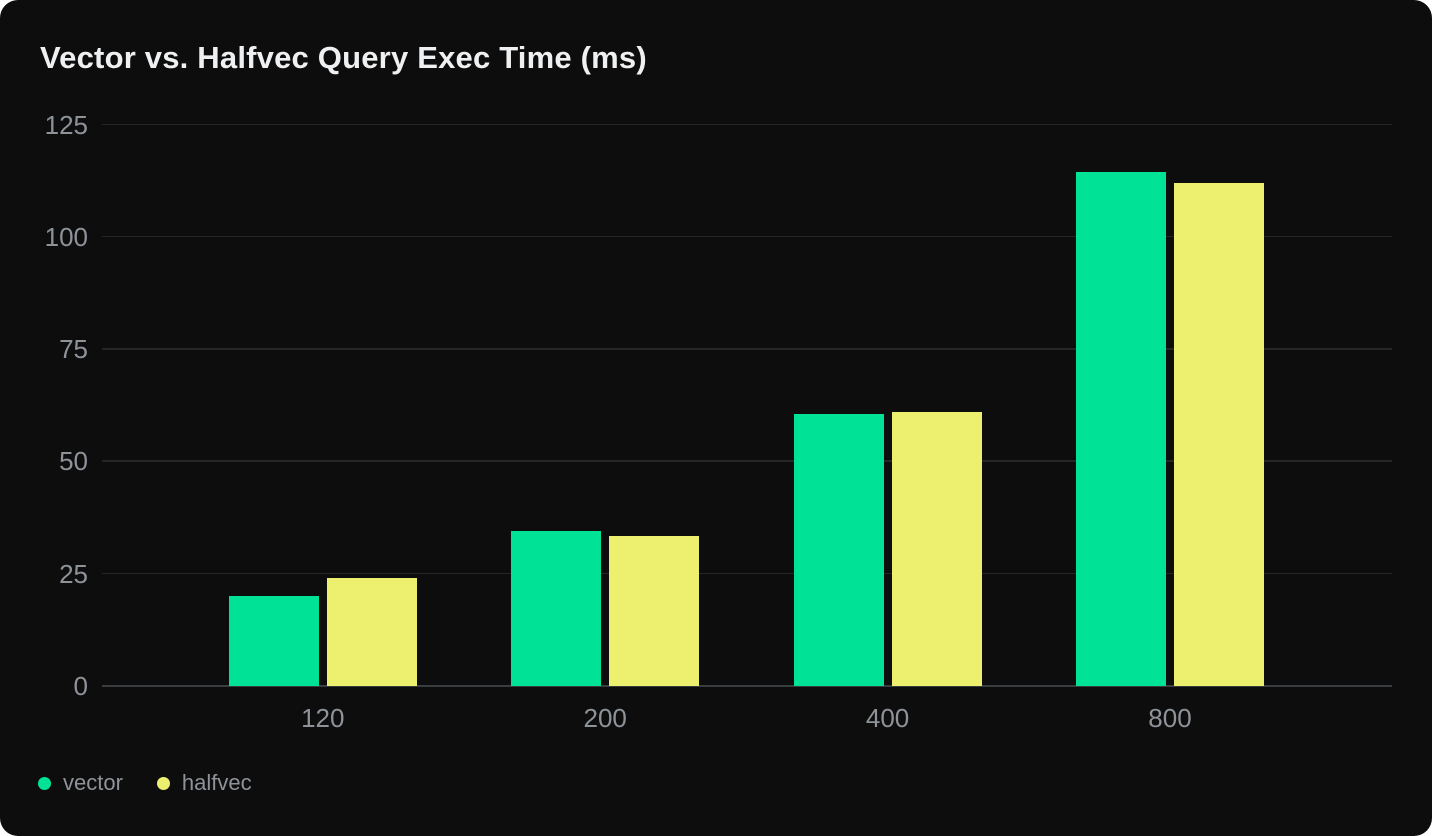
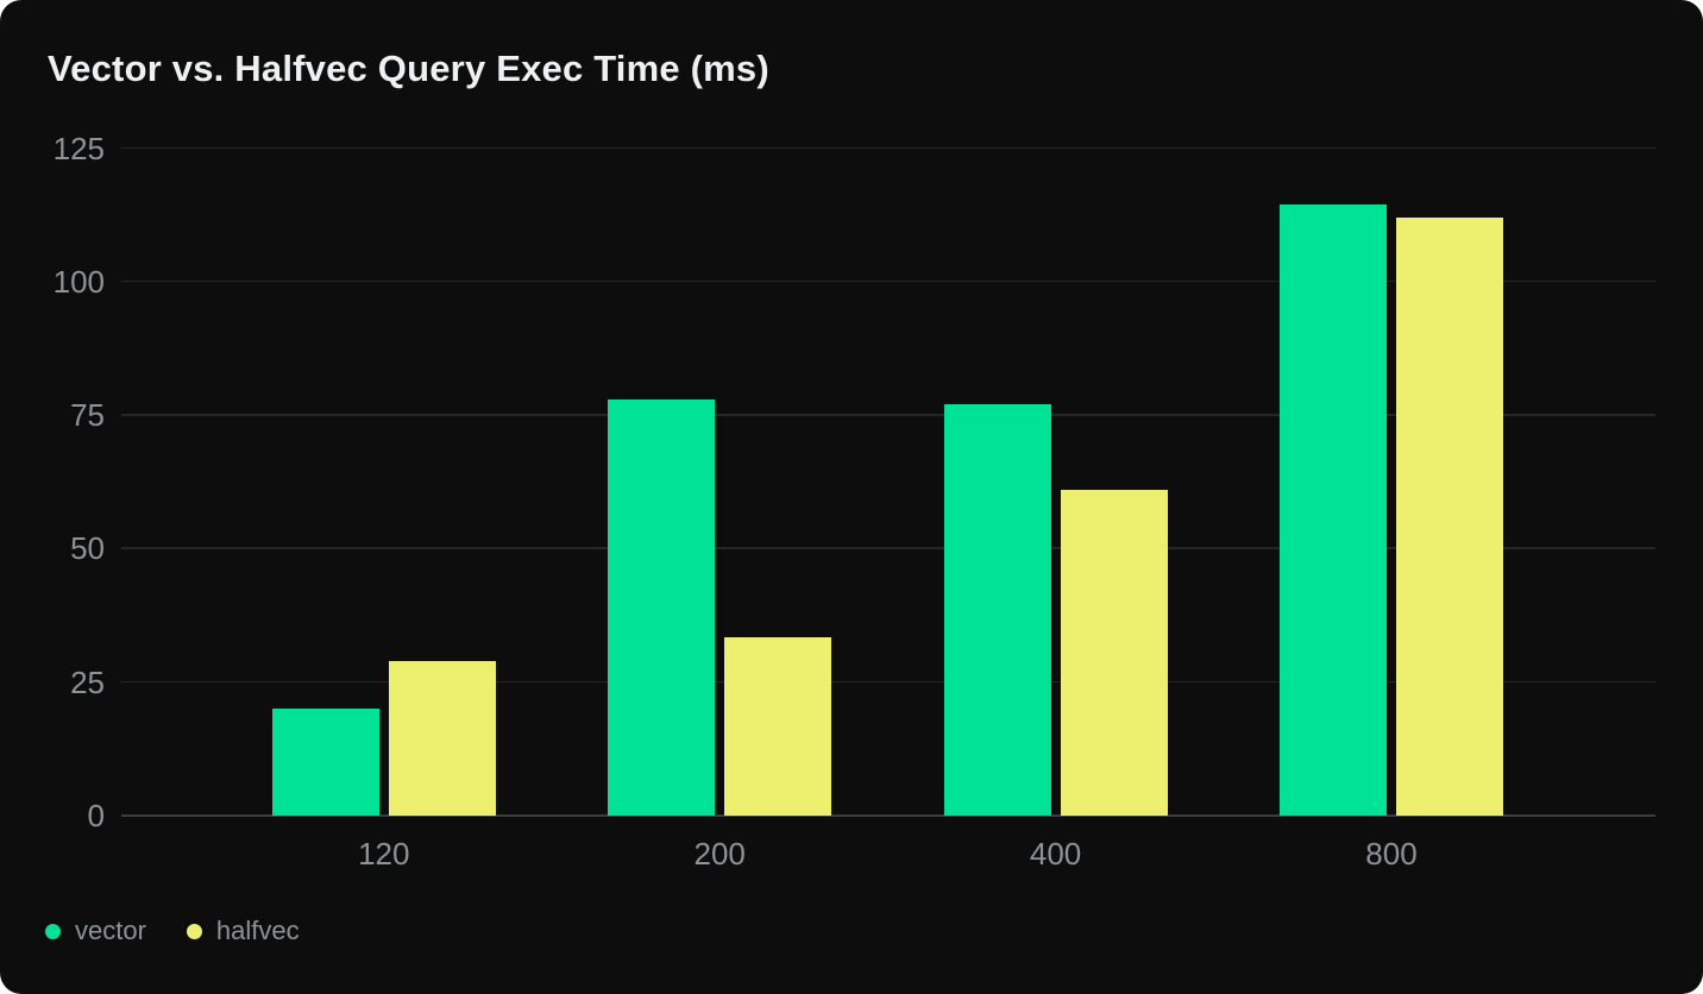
halfvec/120: 24 -> 29
vector/200: 34 -> 78
vector/400: 60 -> 77
